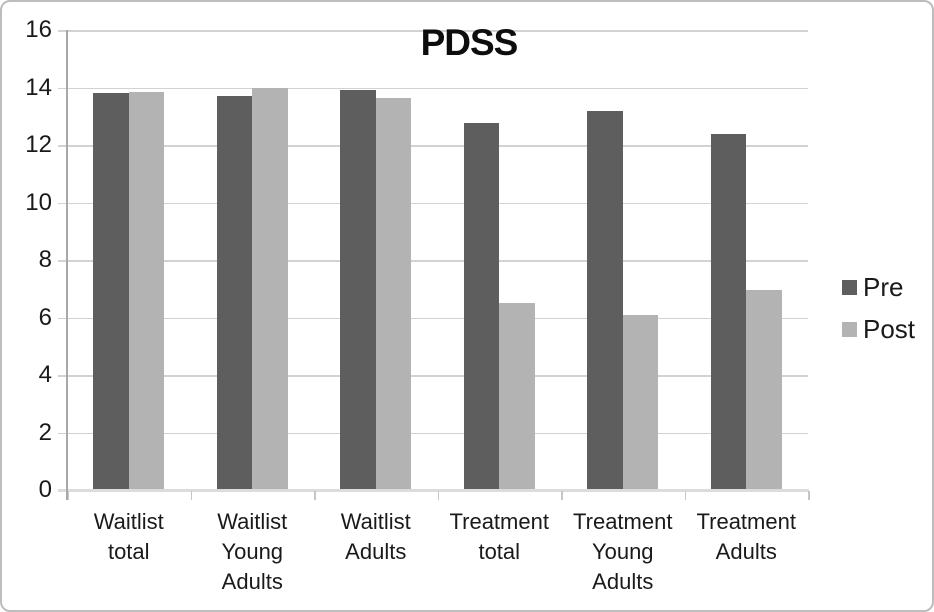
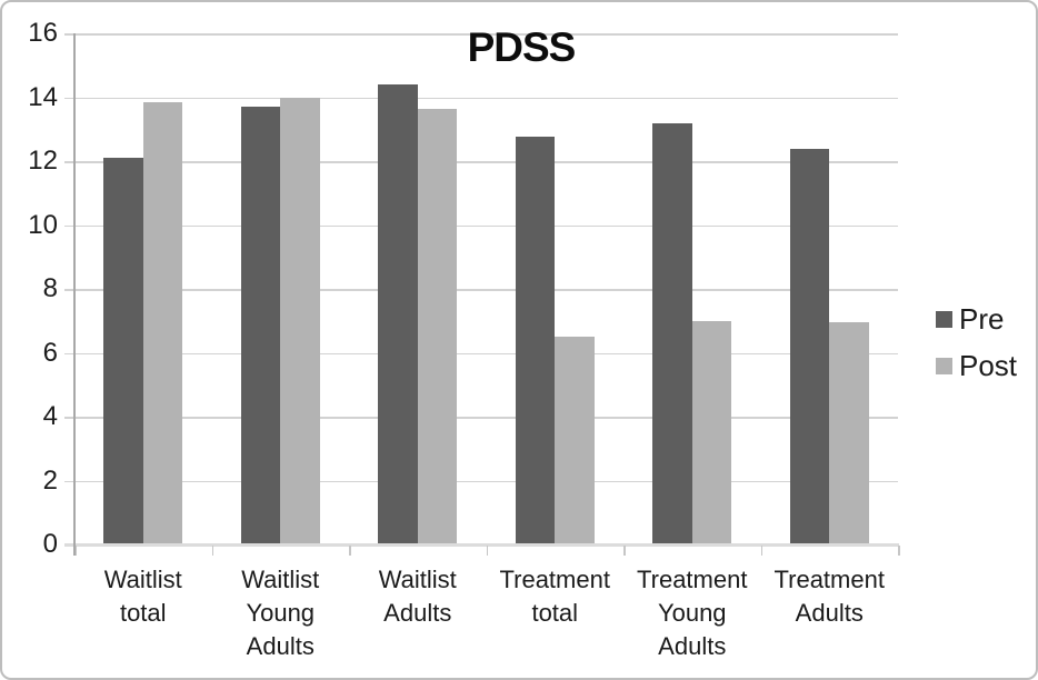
Pre/Waitlist total: 13.8 -> 12.1
Pre/Waitlist Adults: 13.9 -> 14.4
Post/Treatment Young Adults: 6.1 -> 7.0
